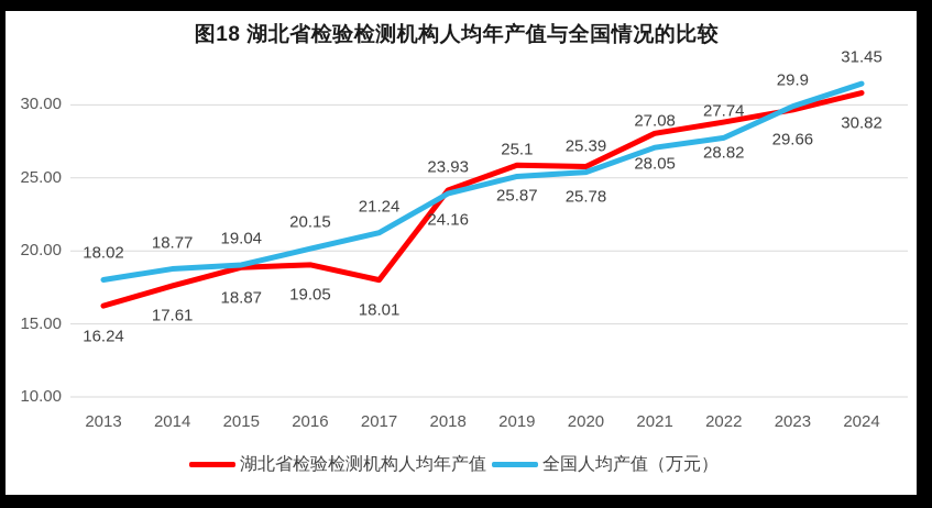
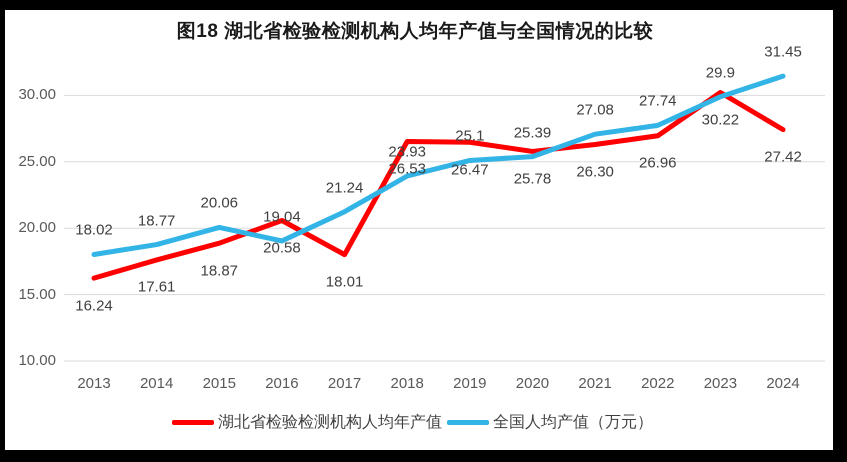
全国人均产值（万元）/2015: 19.04 -> 20.06
湖北省检验检测机构人均年产值/2016: 19.05 -> 20.58
全国人均产值（万元）/2016: 20.15 -> 19.04
湖北省检验检测机构人均年产值/2018: 24.16 -> 26.53
湖北省检验检测机构人均年产值/2019: 25.87 -> 26.47
湖北省检验检测机构人均年产值/2021: 28.05 -> 26.30
湖北省检验检测机构人均年产值/2022: 28.82 -> 26.96
湖北省检验检测机构人均年产值/2023: 29.66 -> 30.22
湖北省检验检测机构人均年产值/2024: 30.82 -> 27.42
